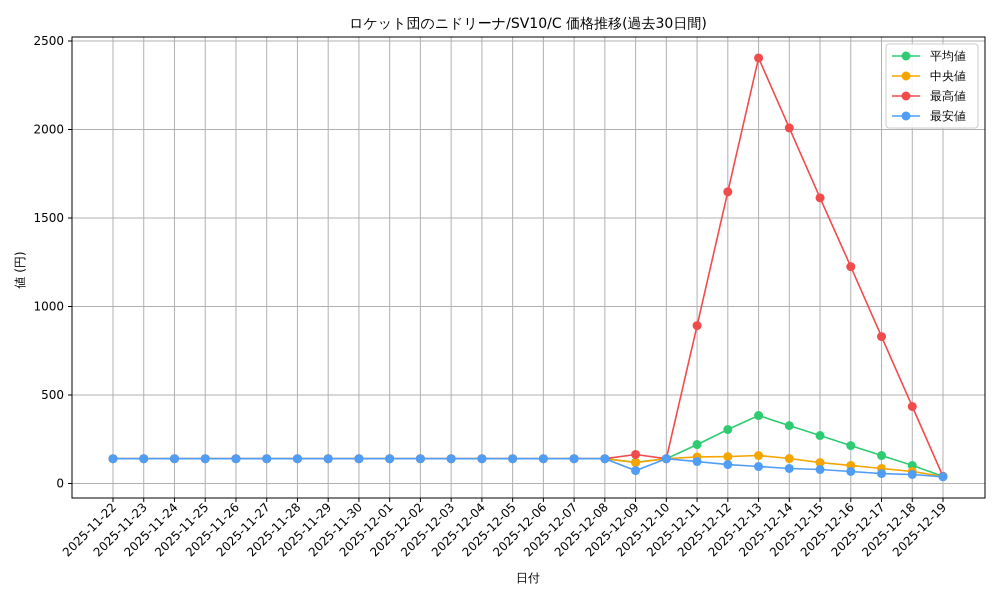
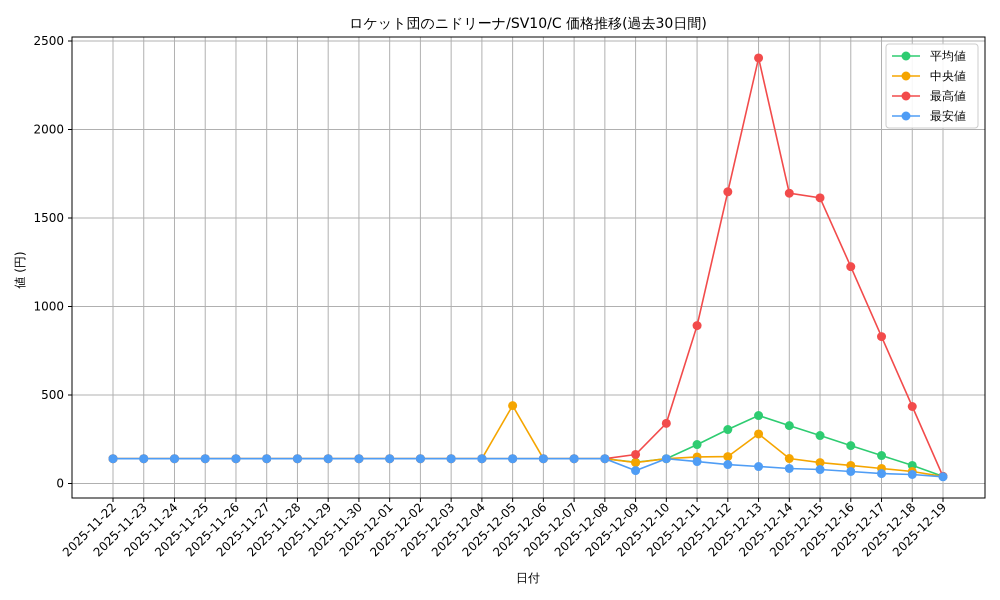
中央値/2025-12-05: 140 -> 440
最高値/2025-12-10: 140 -> 340
中央値/2025-12-13: 160 -> 280
最高値/2025-12-14: 2010 -> 1640
